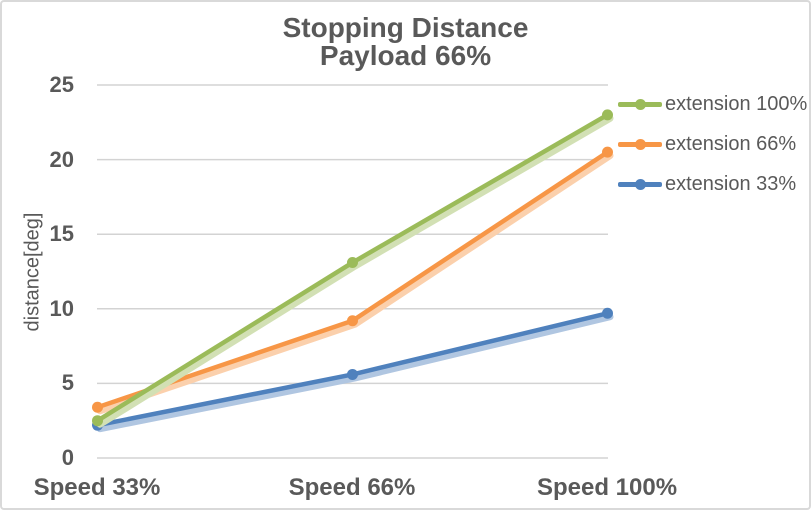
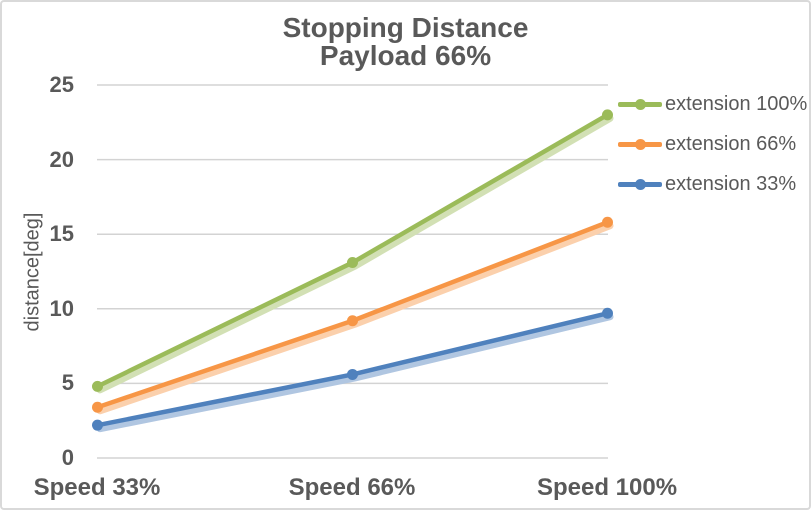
extension 100%/Speed 33%: 2.5 -> 4.8
extension 66%/Speed 100%: 20.5 -> 15.8
